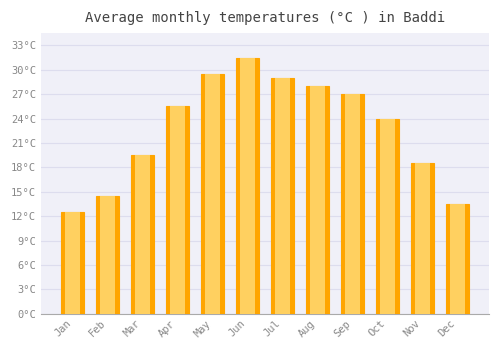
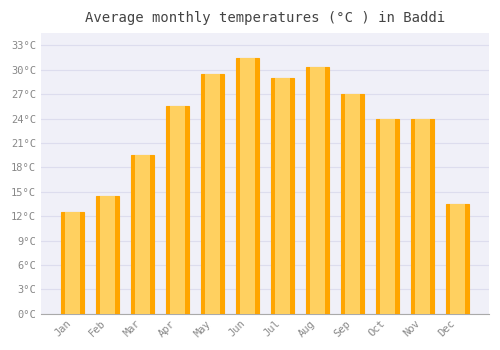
Aug: 28.0°C -> 30.4°C
Nov: 18.5°C -> 24.0°C
